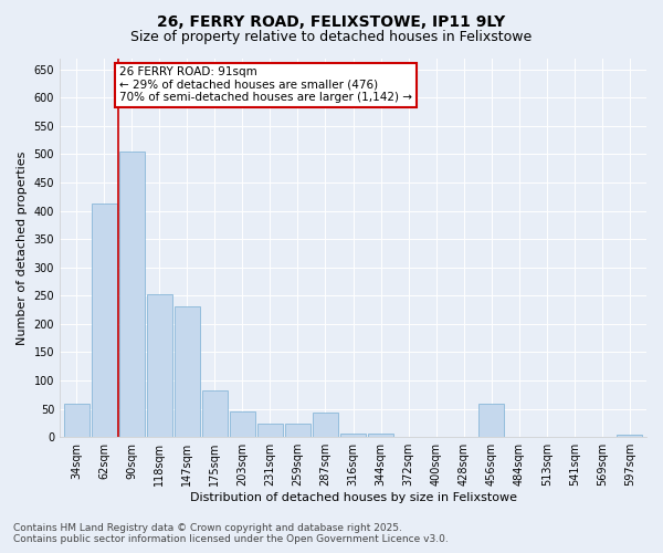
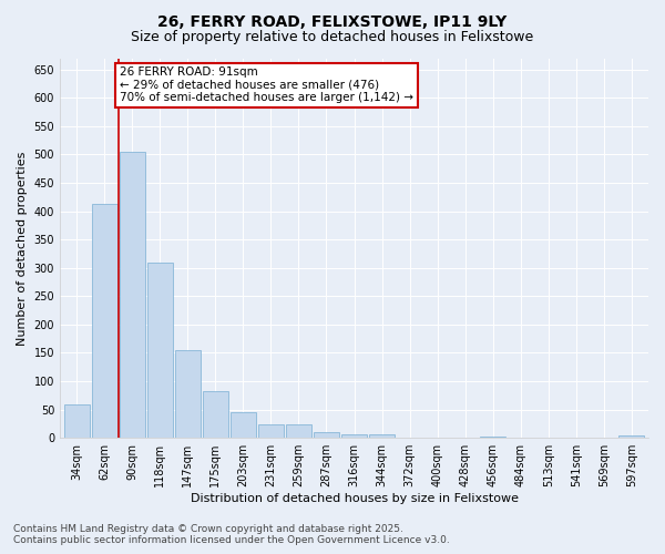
118sqm: 252 -> 310
147sqm: 232 -> 155
287sqm: 44 -> 10
456sqm: 60 -> 3
